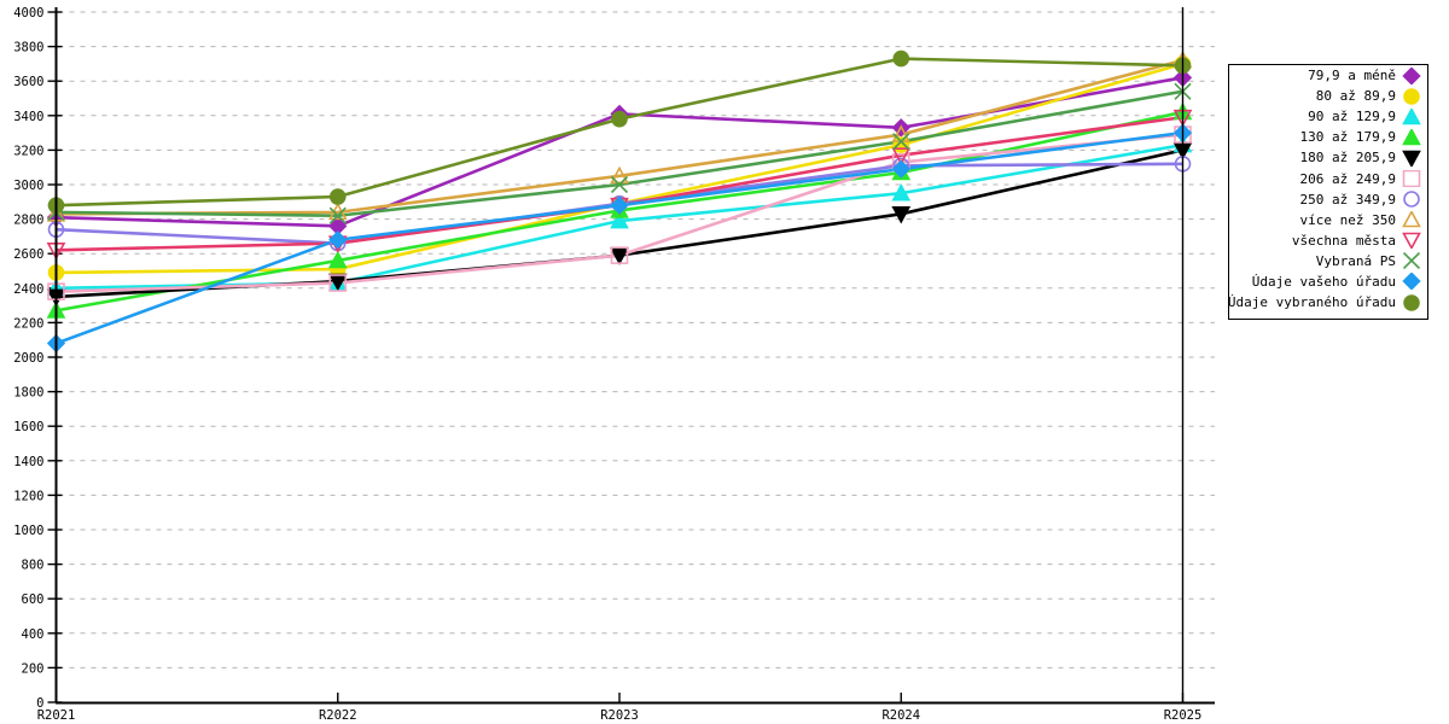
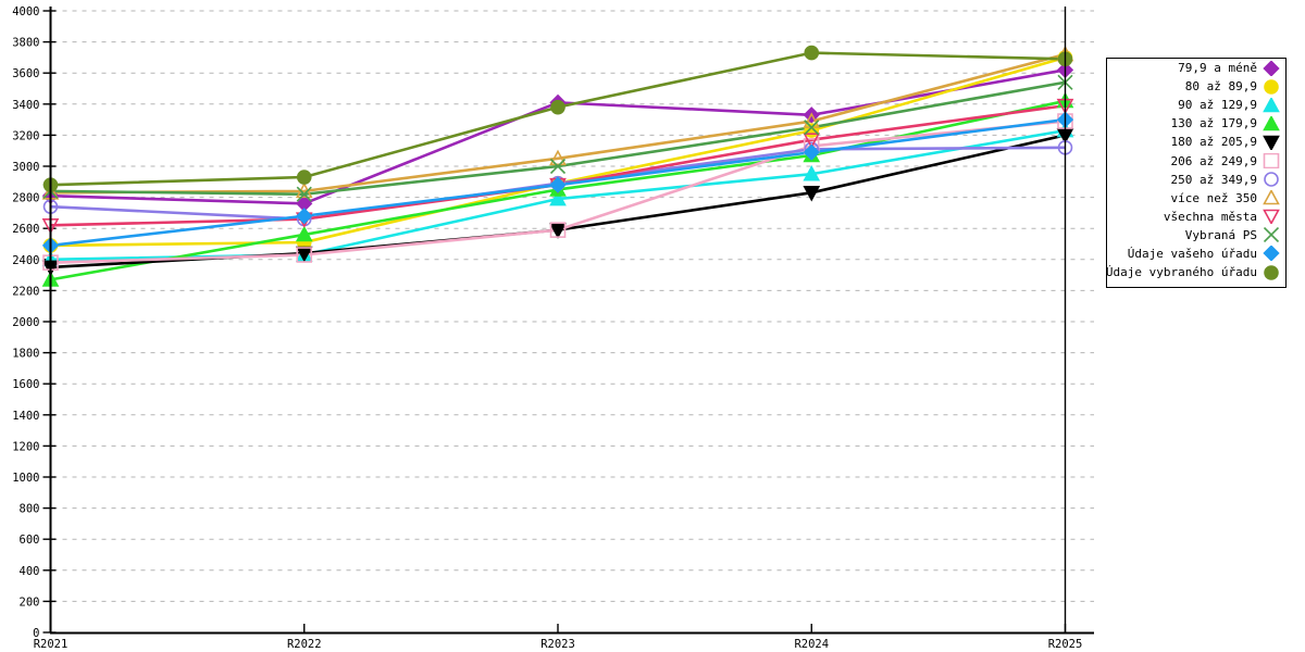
Údaje vašeho úřadu/R2021: 2080 -> 2490
